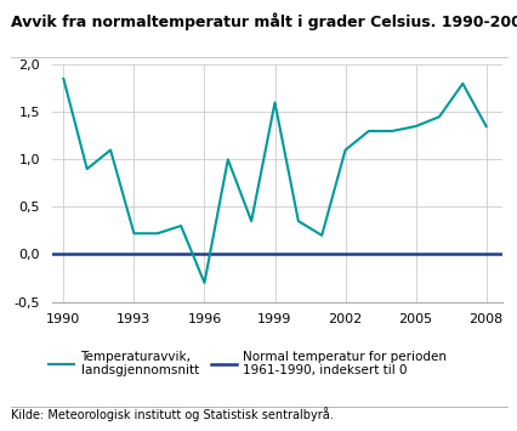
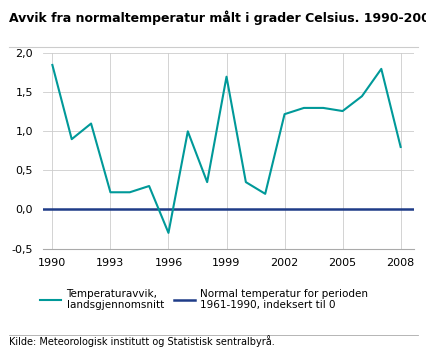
1999: 1,60 -> 1,70
2002: 1,10 -> 1,22
2005: 1,35 -> 1,26
2008: 1,35 -> 0,80
